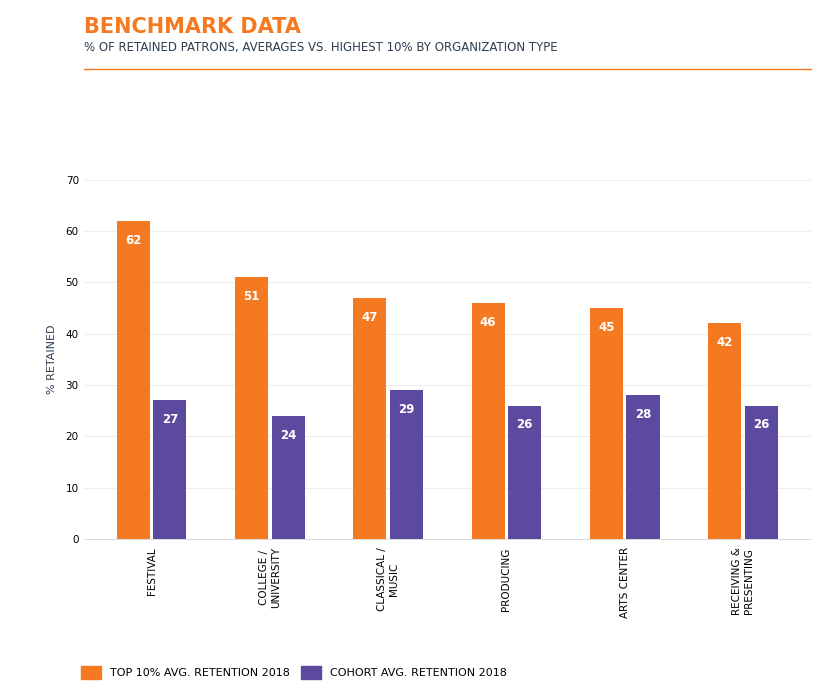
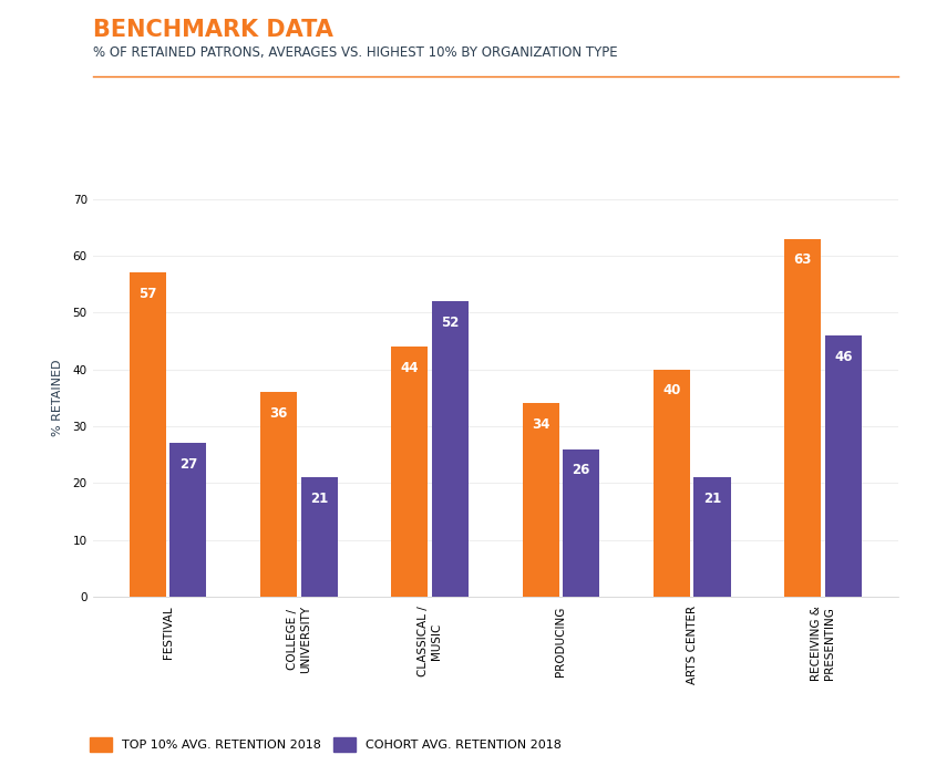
TOP 10% AVG. RETENTION 2018/FESTIVAL: 62 -> 57
TOP 10% AVG. RETENTION 2018/COLLEGE / UNIVERSITY: 51 -> 36
COHORT AVG. RETENTION 2018/COLLEGE / UNIVERSITY: 24 -> 21
TOP 10% AVG. RETENTION 2018/CLASSICAL / MUSIC: 47 -> 44
COHORT AVG. RETENTION 2018/CLASSICAL / MUSIC: 29 -> 52
TOP 10% AVG. RETENTION 2018/PRODUCING: 46 -> 34
TOP 10% AVG. RETENTION 2018/ARTS CENTER: 45 -> 40
COHORT AVG. RETENTION 2018/ARTS CENTER: 28 -> 21
TOP 10% AVG. RETENTION 2018/RECEIVING & PRESENTING: 42 -> 63
COHORT AVG. RETENTION 2018/RECEIVING & PRESENTING: 26 -> 46
